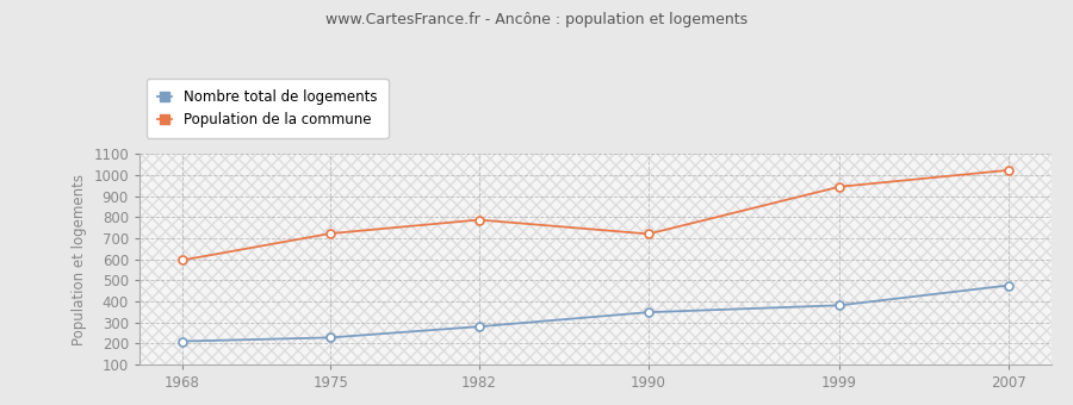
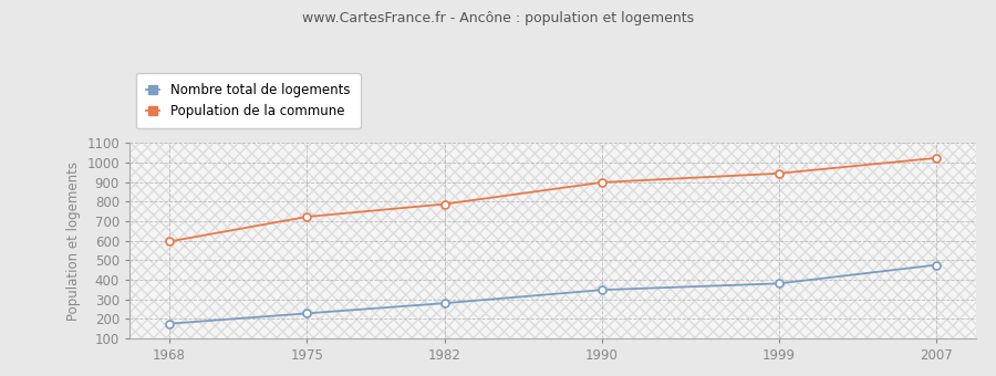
Nombre total de logements/1968: 210 -> 180
Population de la commune/1990: 720 -> 900
